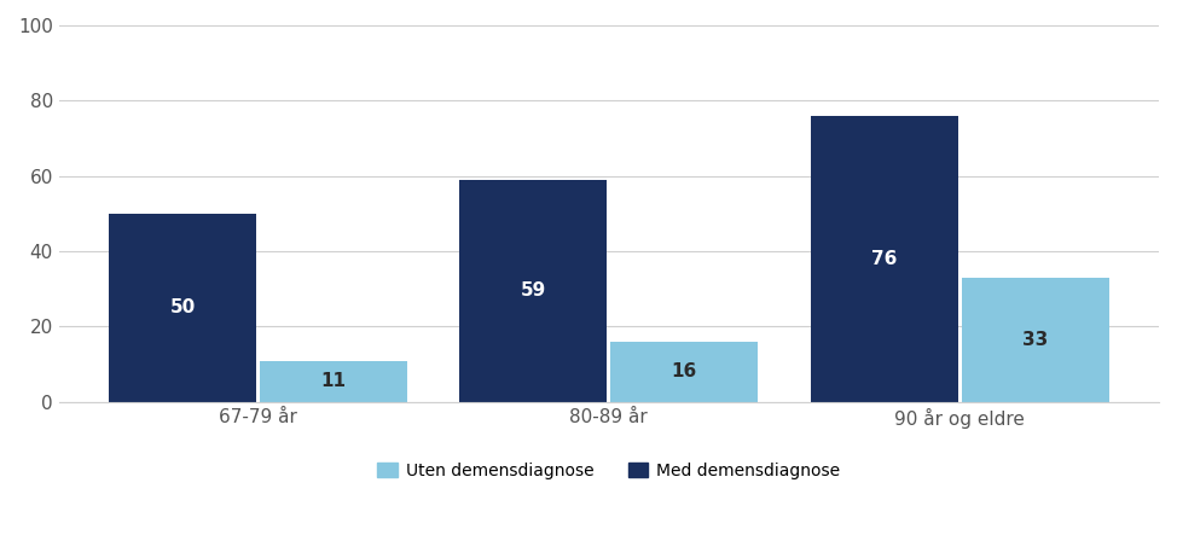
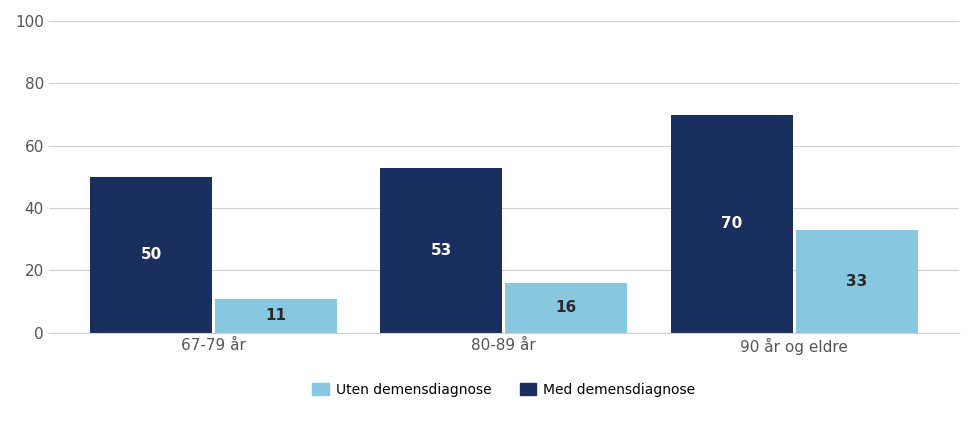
Med demensdiagnose/80-89 år: 59 -> 53
Med demensdiagnose/90 år og eldre: 76 -> 70
